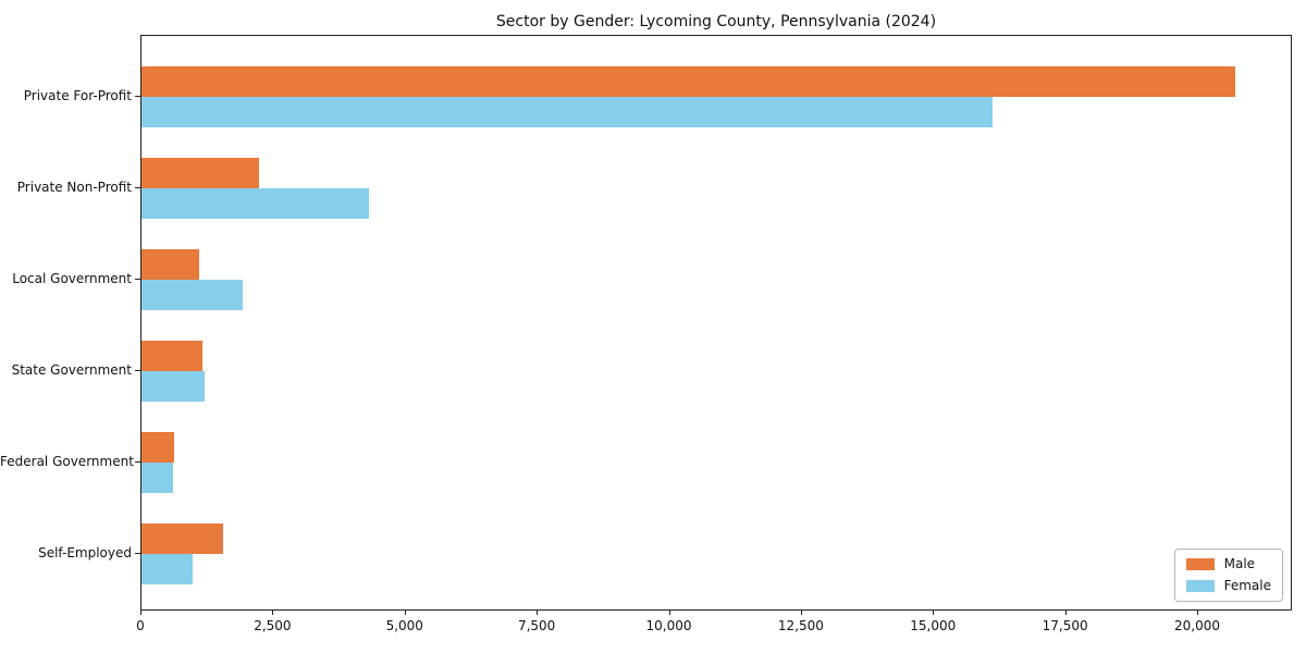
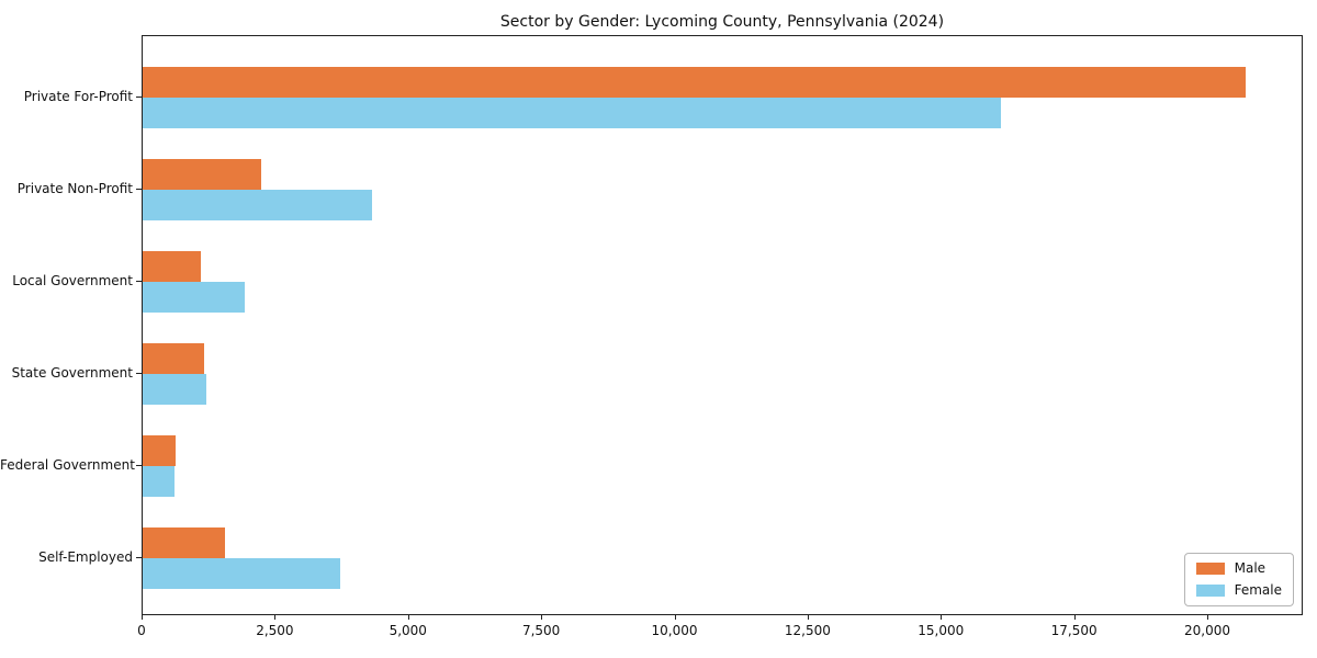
Female/Self-Employed: 1000 -> 3700
